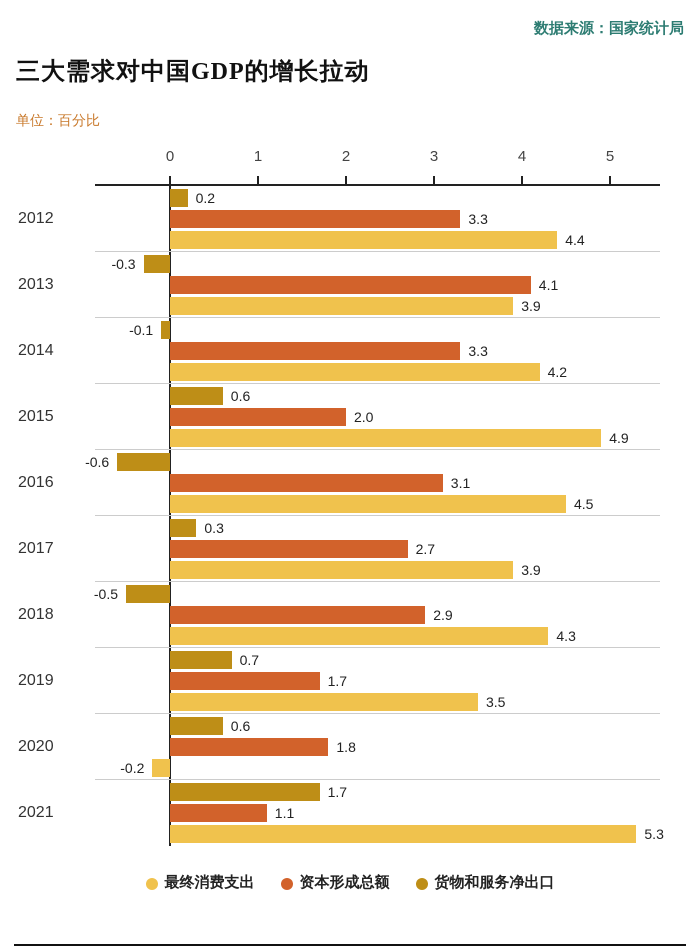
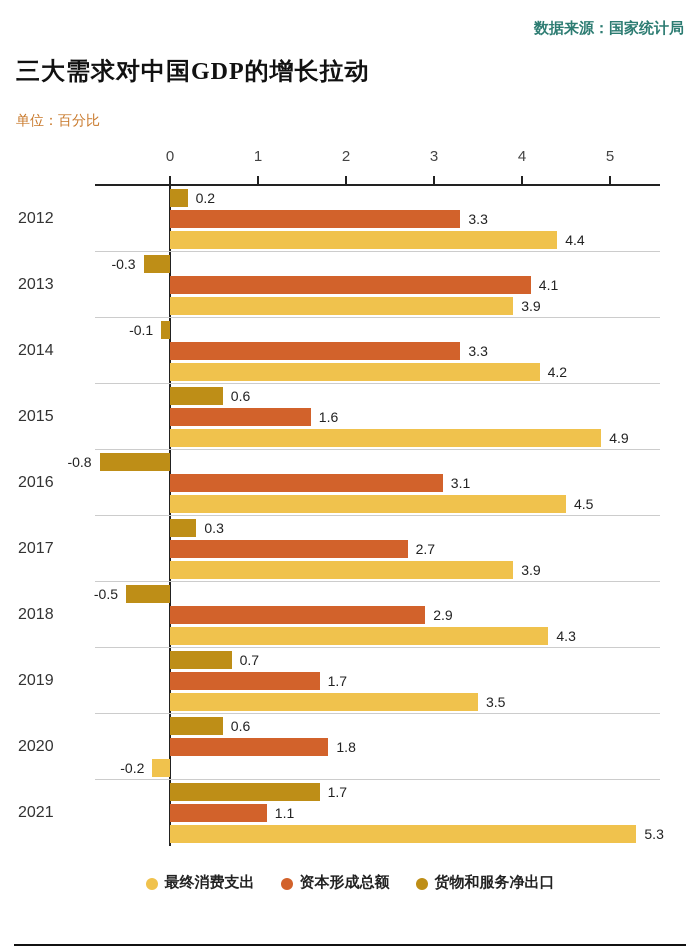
资本形成总额/2015: 2.0 -> 1.6
货物和服务净出口/2016: -0.6 -> -0.8
